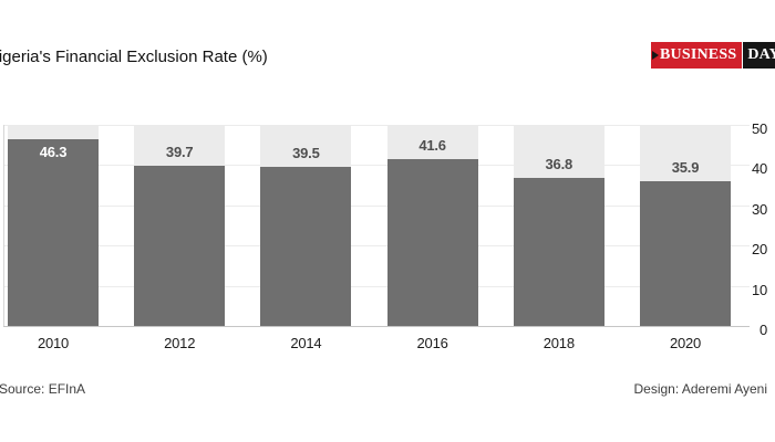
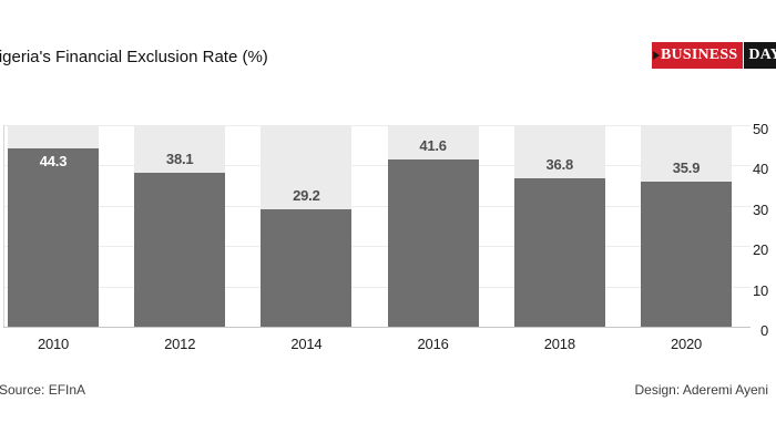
2010: 46.3 -> 44.3
2012: 39.7 -> 38.1
2014: 39.5 -> 29.2
